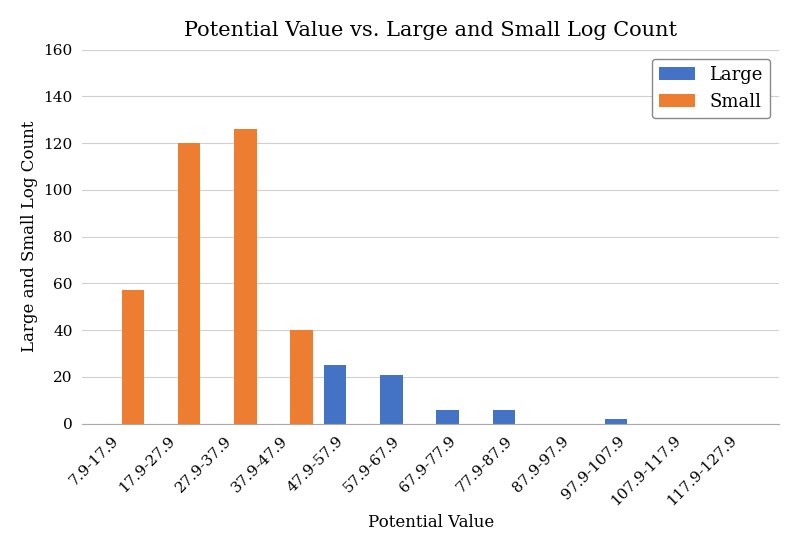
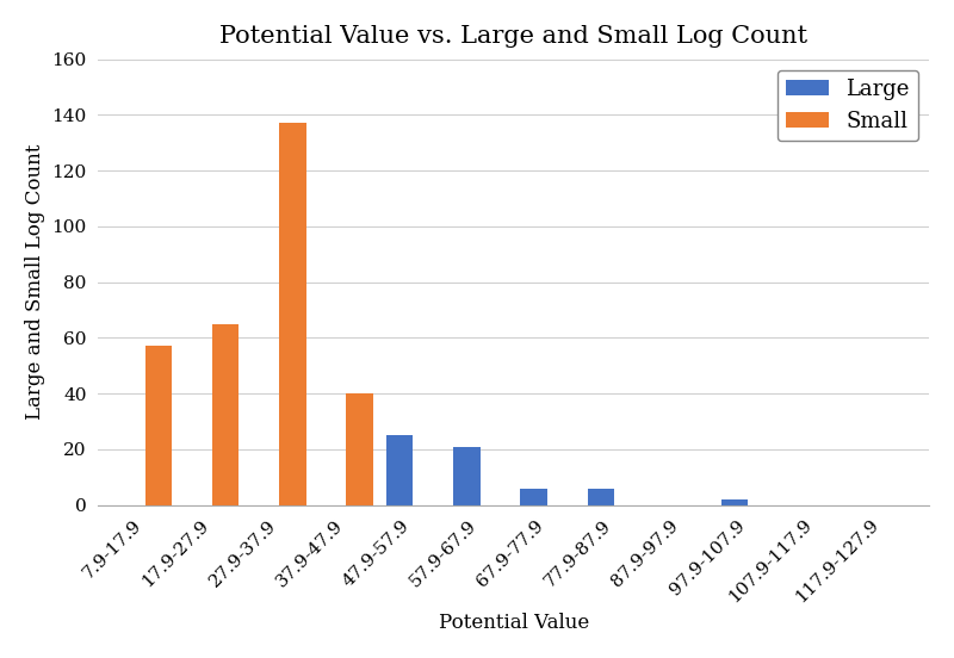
Small/17.9-27.9: 120 -> 65
Small/27.9-37.9: 126 -> 137
